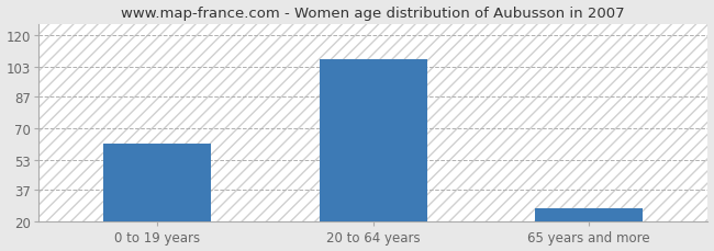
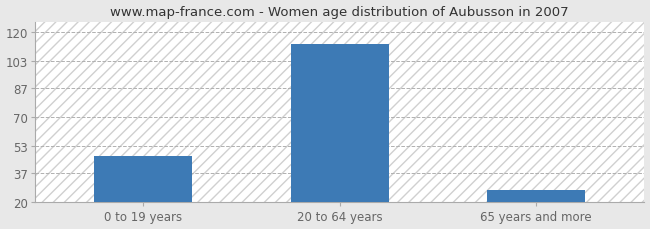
0 to 19 years: 62 -> 47
20 to 64 years: 107 -> 113
